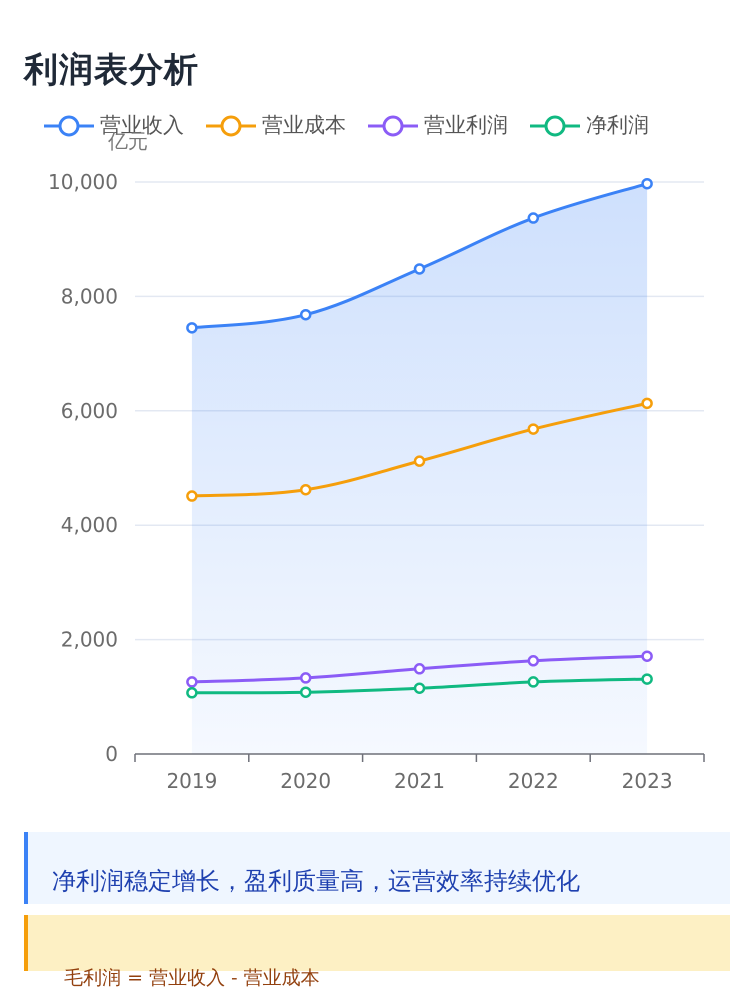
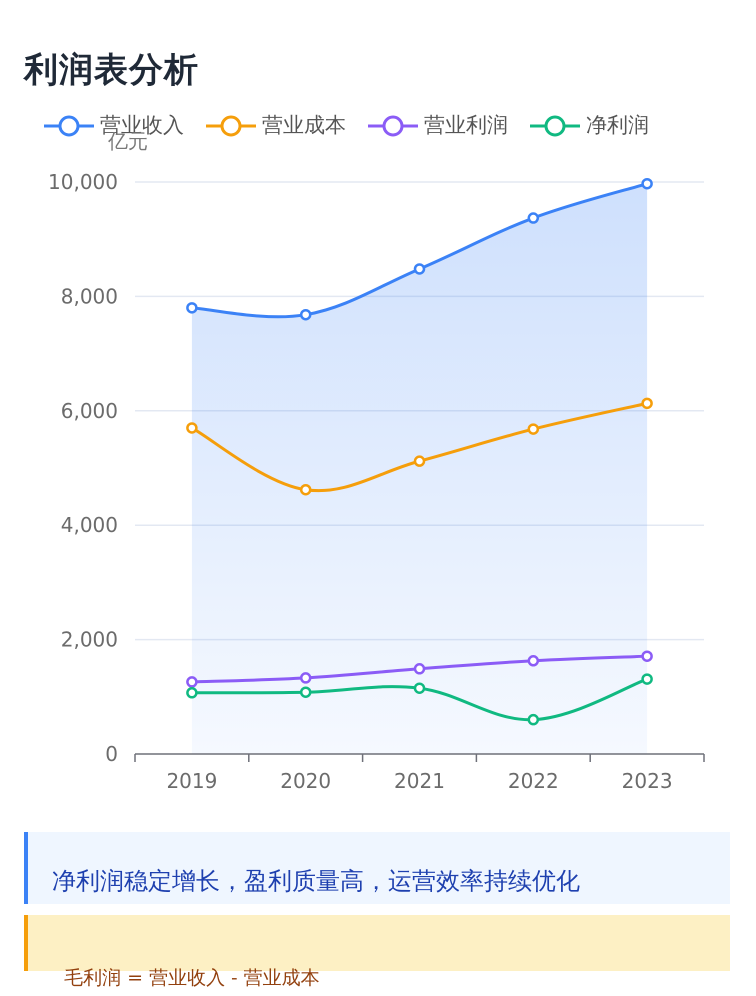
营业收入/2019: 7400 -> 7800
营业成本/2019: 4500 -> 5700
净利润/2022: 1300 -> 600
